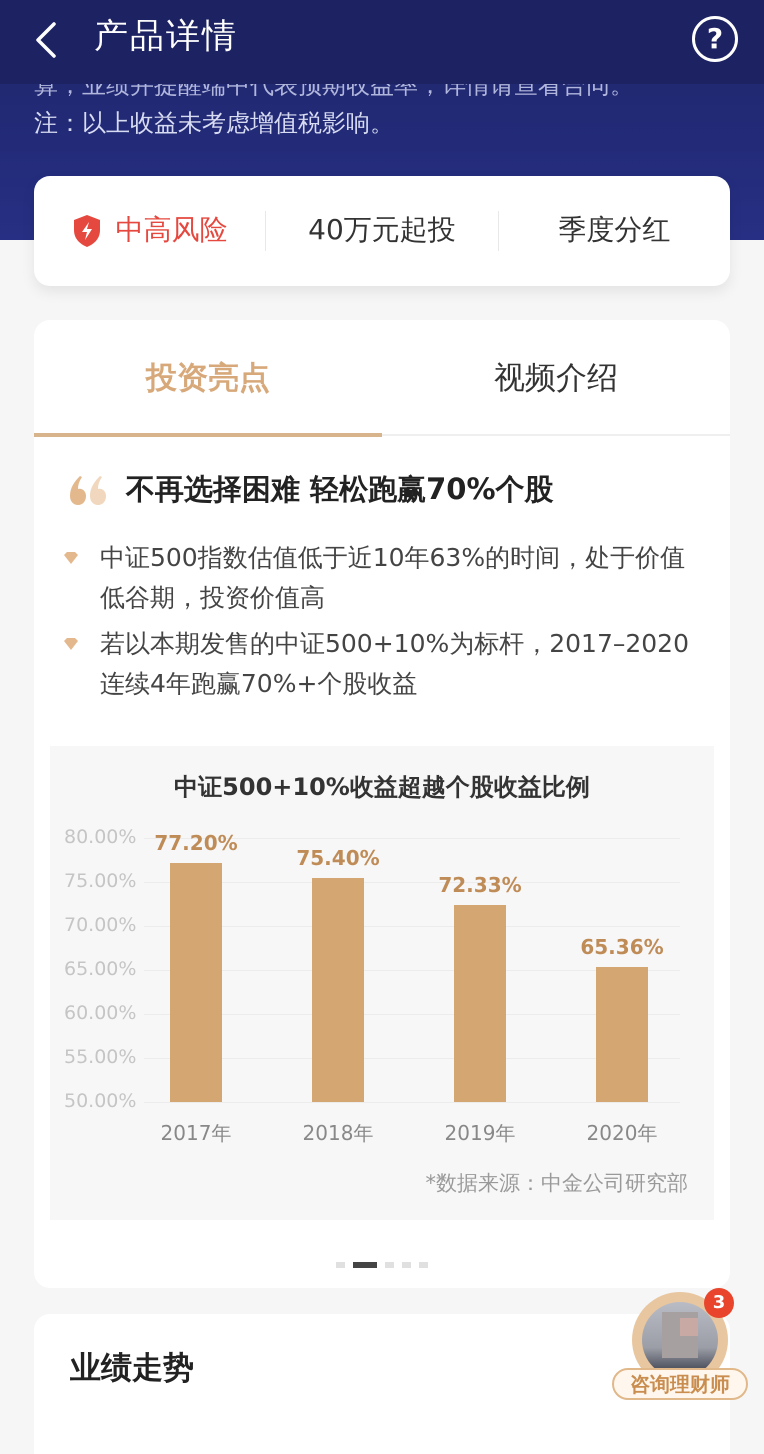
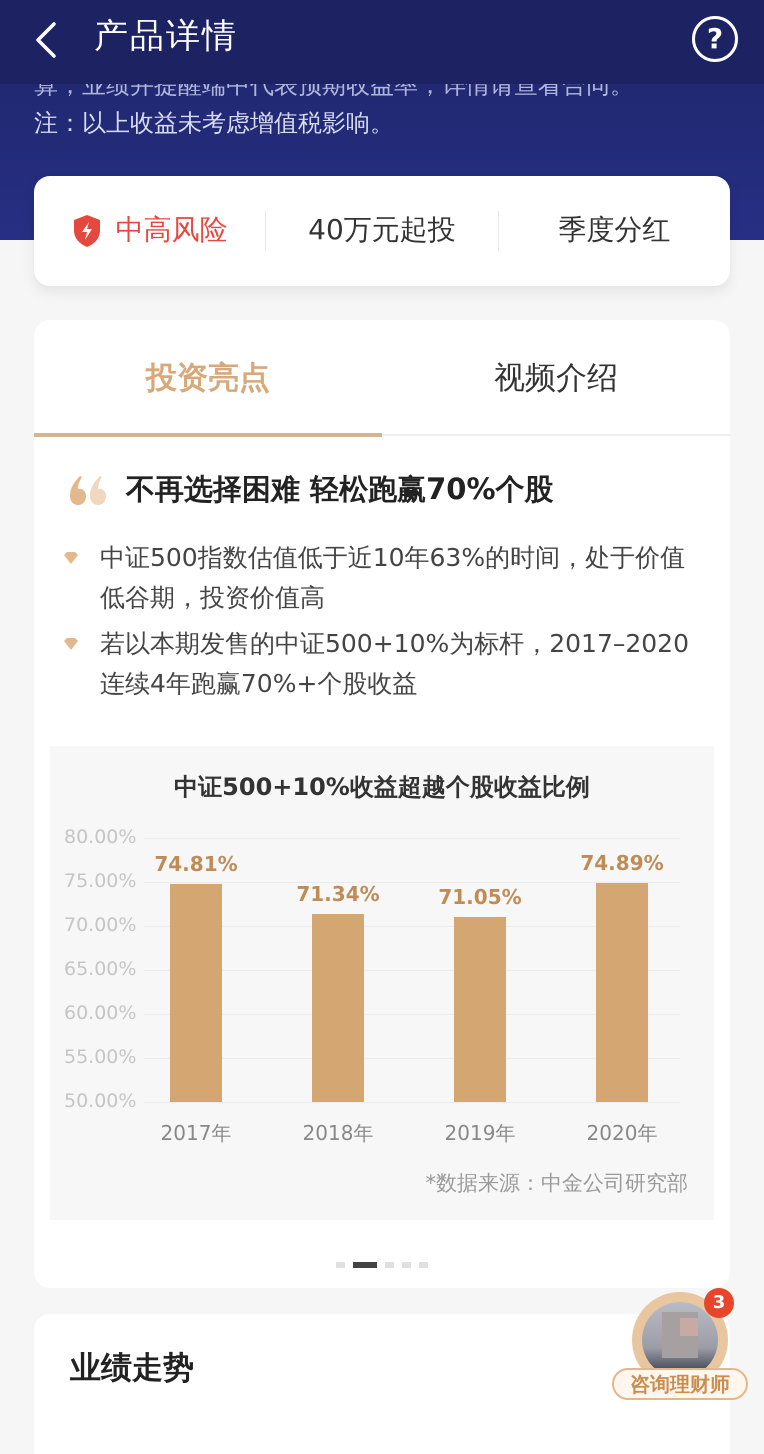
2017年: 77.20% -> 74.81%
2018年: 75.40% -> 71.34%
2019年: 72.33% -> 71.05%
2020年: 65.36% -> 74.89%
